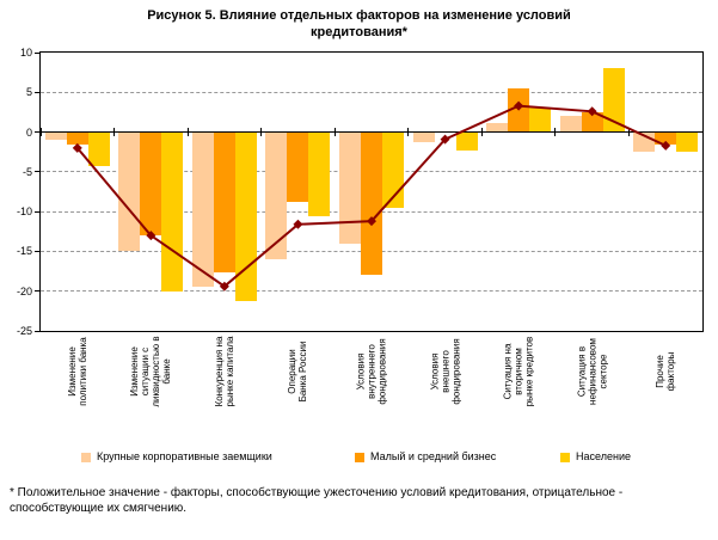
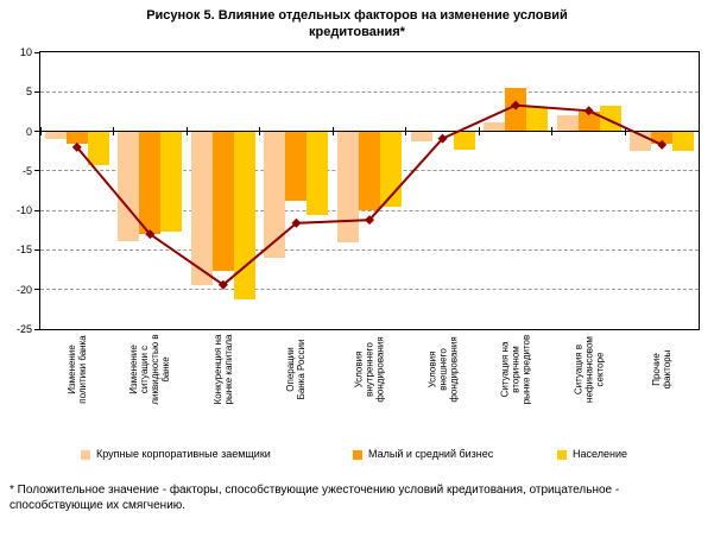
Крупные корпоративные заемщики/Изменение ситуации с ликвидностью в банке: -15 -> -14
Население/Изменение ситуации с ликвидностью в банке: -20 -> -13
Малый и средний бизнес/Условия внутреннего фондирования: -18 -> -10
Население/Ситуация в нефинансовом секторе: 8 -> 3
